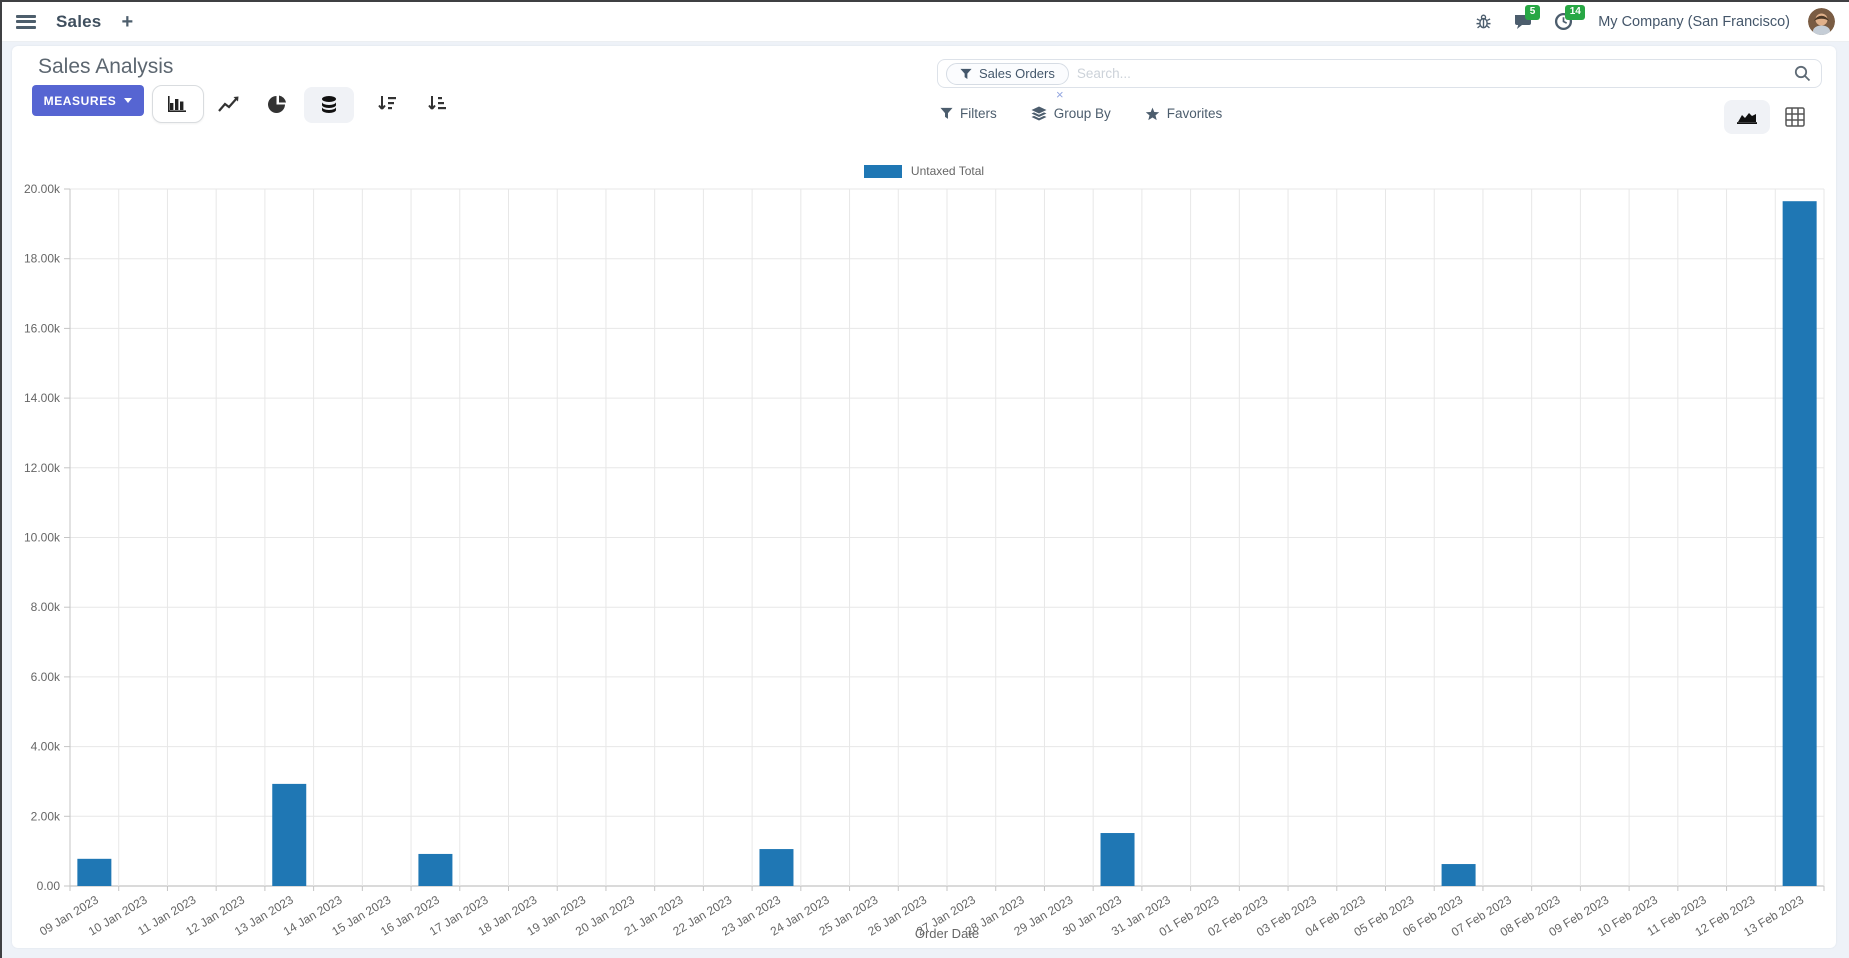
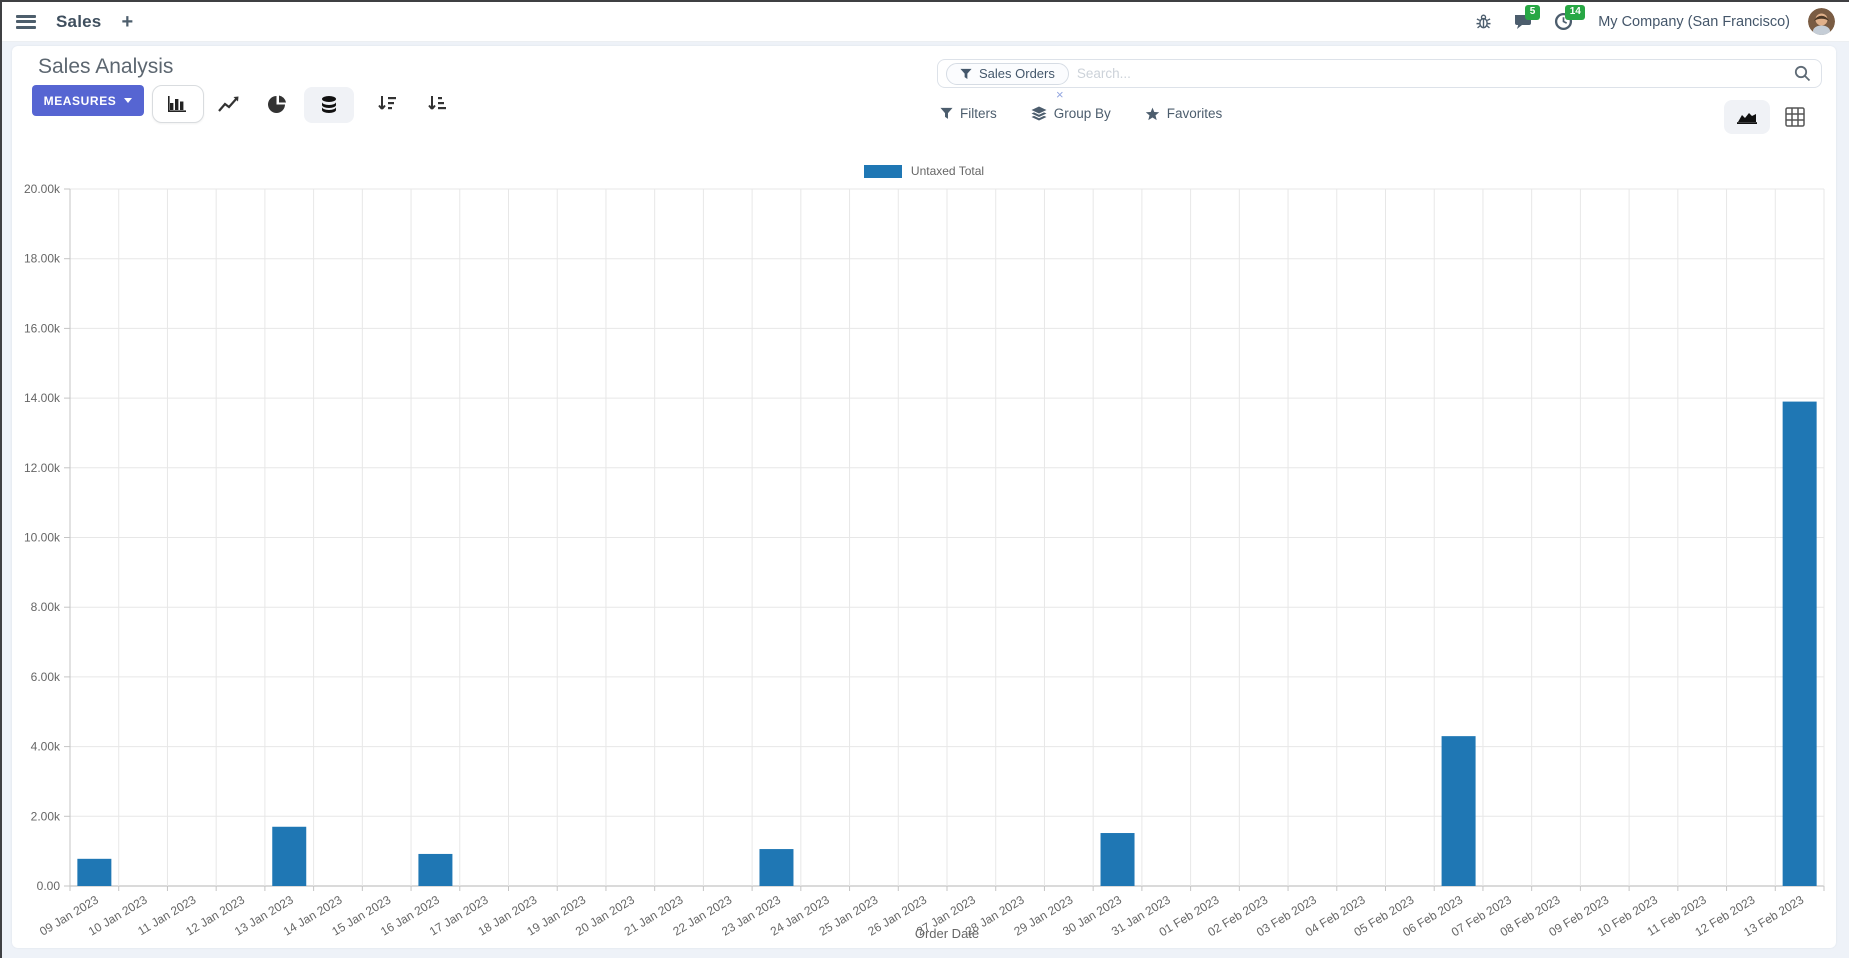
13 Jan 2023: 2.9k -> 1.7k
06 Feb 2023: 0.6k -> 4.3k
13 Feb 2023: 19.6k -> 13.9k
